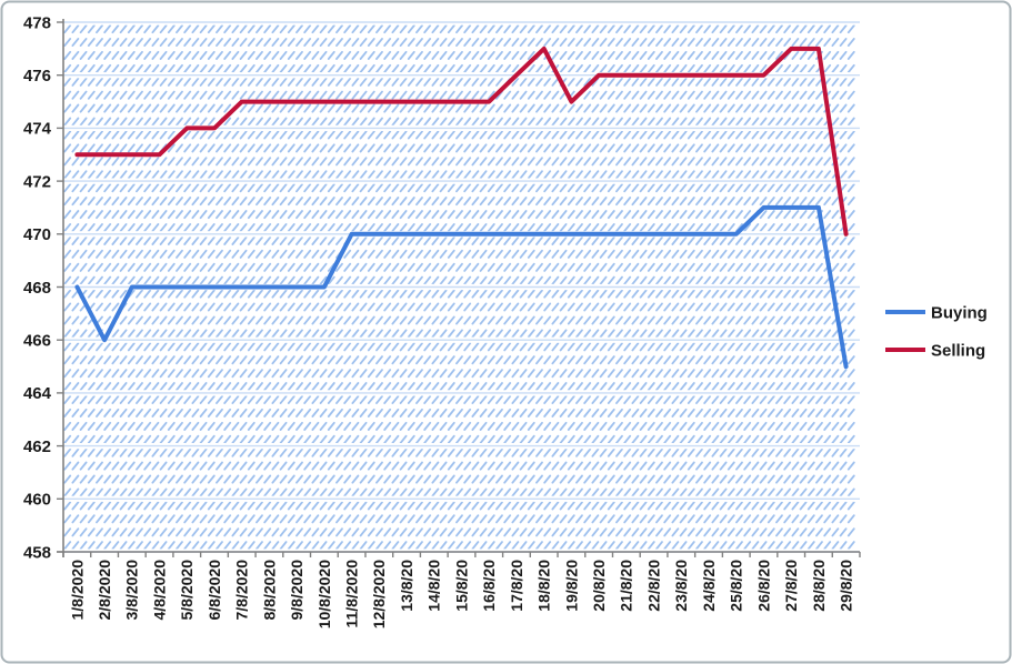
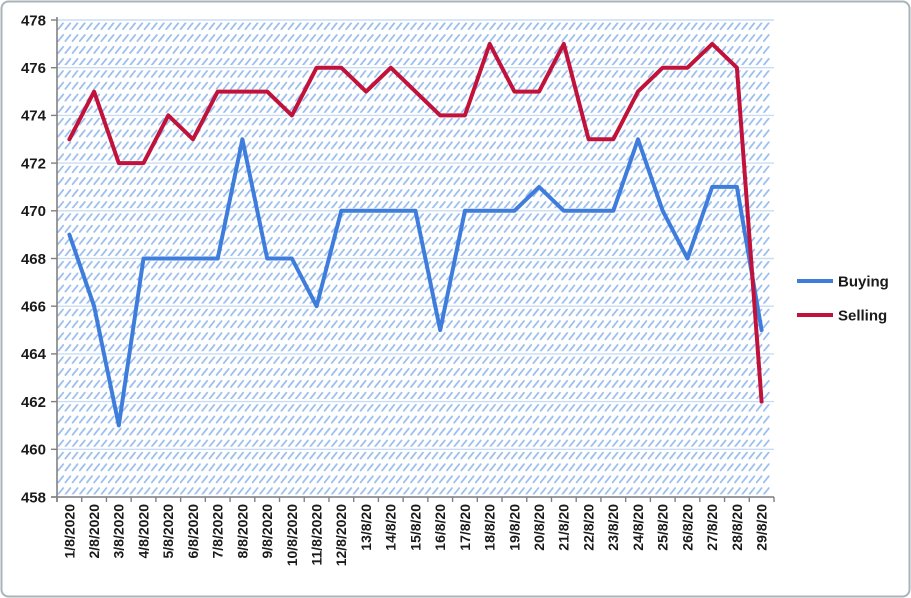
Buying/1/8/2020: 468 -> 469
Selling/2/8/2020: 473 -> 475
Buying/3/8/2020: 468 -> 461
Selling/3/8/2020: 473 -> 472
Selling/4/8/2020: 473 -> 472
Selling/6/8/2020: 474 -> 473
Buying/8/8/2020: 468 -> 473
Selling/10/8/2020: 475 -> 474
Buying/11/8/2020: 470 -> 466
Selling/11/8/2020: 475 -> 476
Selling/12/8/2020: 475 -> 476
Selling/14/8/20: 475 -> 476
Buying/16/8/20: 470 -> 465
Selling/16/8/20: 475 -> 474
Selling/17/8/20: 476 -> 474
Buying/20/8/20: 470 -> 471
Selling/20/8/20: 476 -> 475
Selling/21/8/20: 476 -> 477
Selling/22/8/20: 476 -> 473
Selling/23/8/20: 476 -> 473
Buying/24/8/20: 470 -> 473
Selling/24/8/20: 476 -> 475
Buying/26/8/20: 471 -> 468
Selling/28/8/20: 477 -> 476
Selling/29/8/20: 470 -> 462
